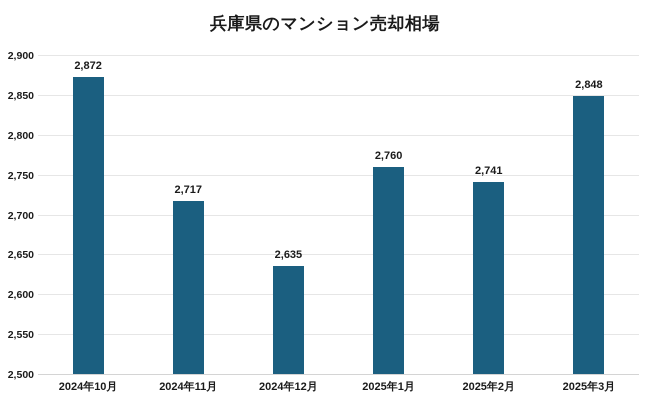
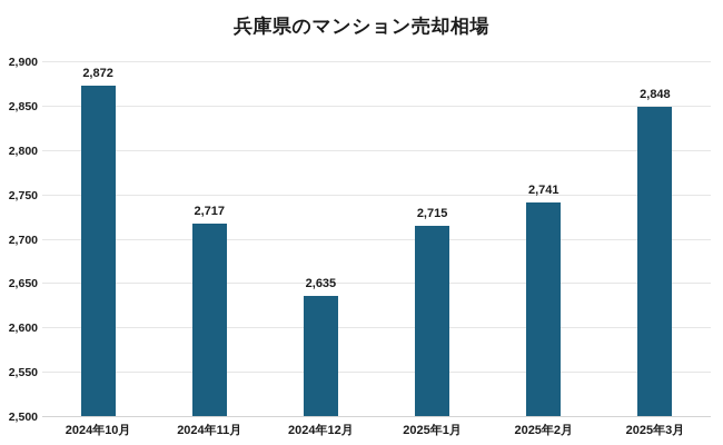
2025年1月: 2,760 -> 2,715
